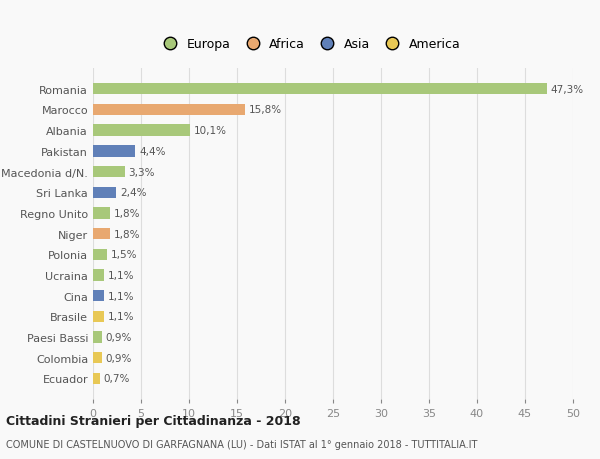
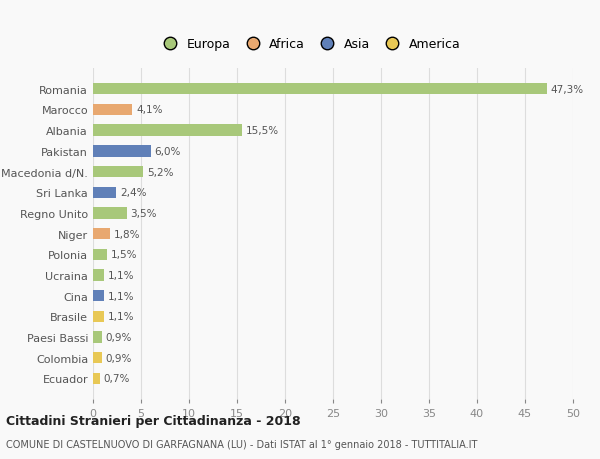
Marocco: 15,8% -> 4,1%
Albania: 10,1% -> 15,5%
Pakistan: 4,4% -> 6,0%
Macedonia d/N.: 3,3% -> 5,2%
Regno Unito: 1,8% -> 3,5%
